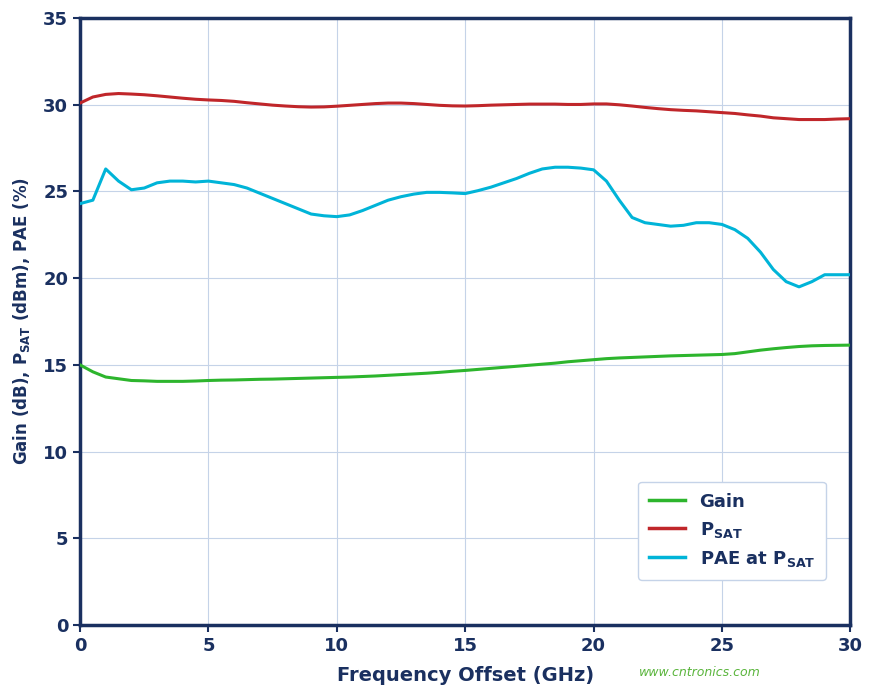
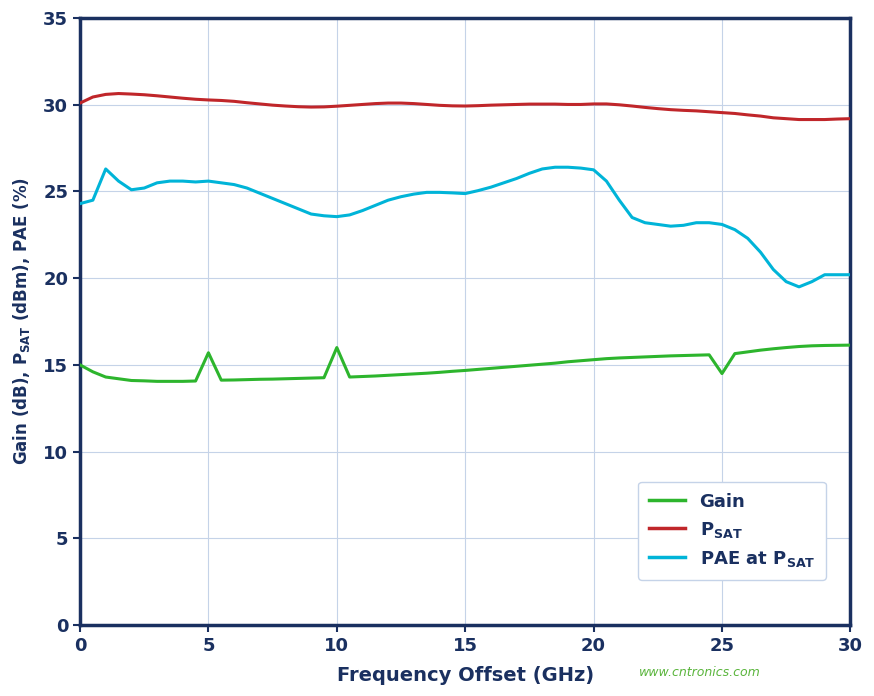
Gain/5: 14.1 -> 15.7
Gain/10: 14.3 -> 16.0
Gain/25: 15.6 -> 14.5
